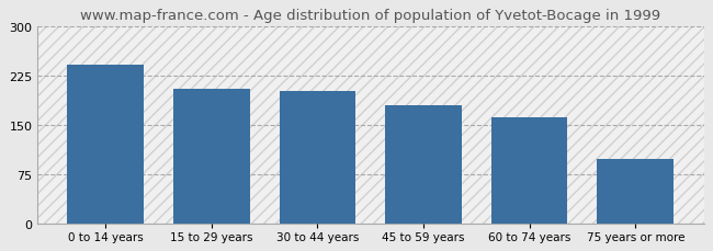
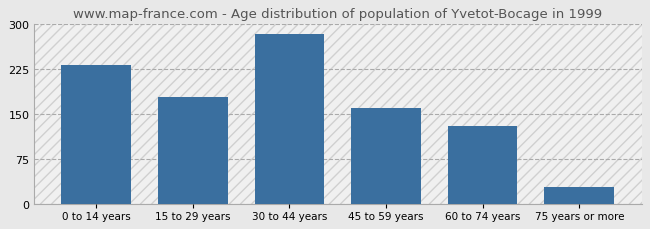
0 to 14 years: 242 -> 232
15 to 29 years: 206 -> 178
30 to 44 years: 202 -> 283
45 to 59 years: 180 -> 160
60 to 74 years: 162 -> 130
75 years or more: 98 -> 28
